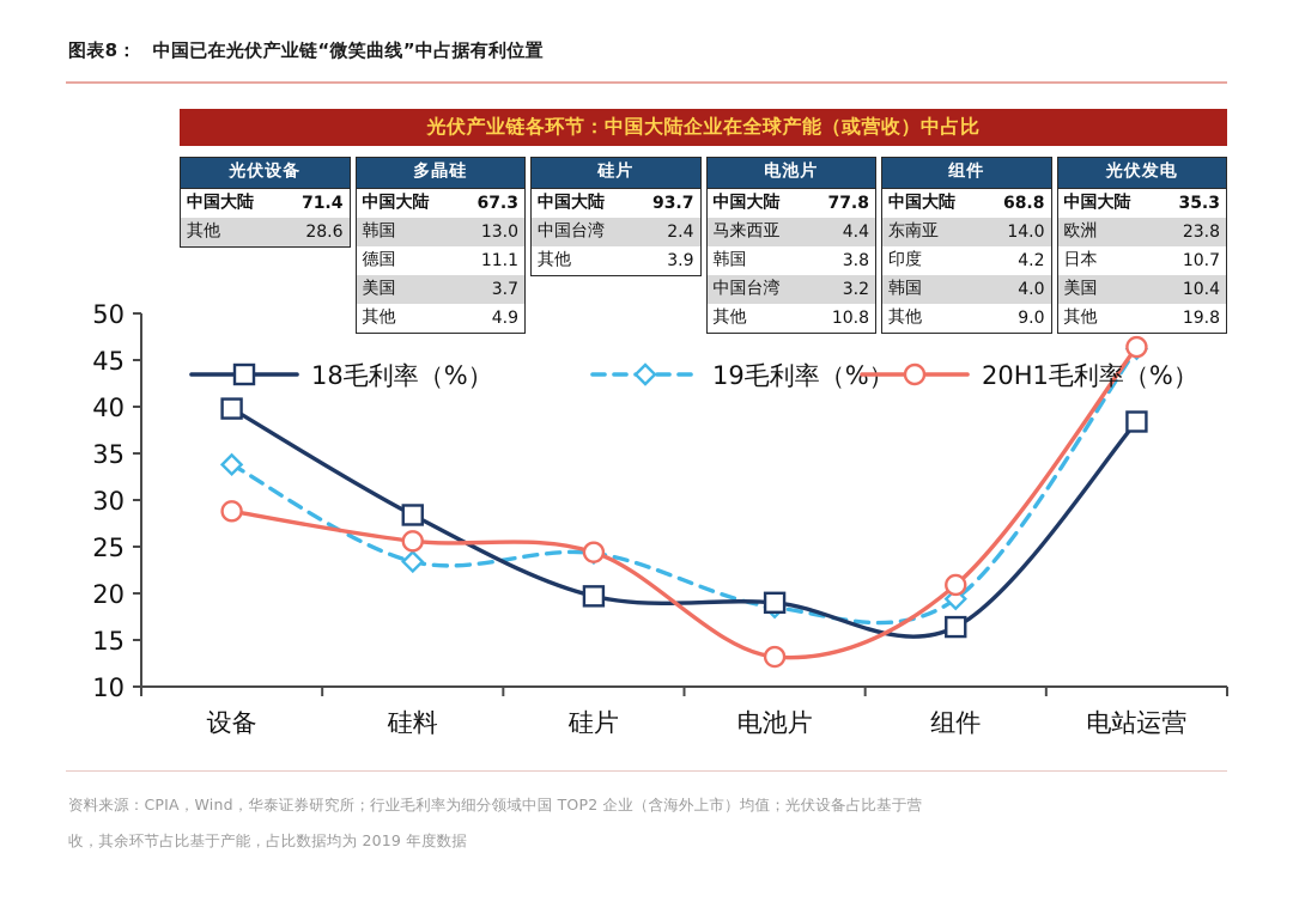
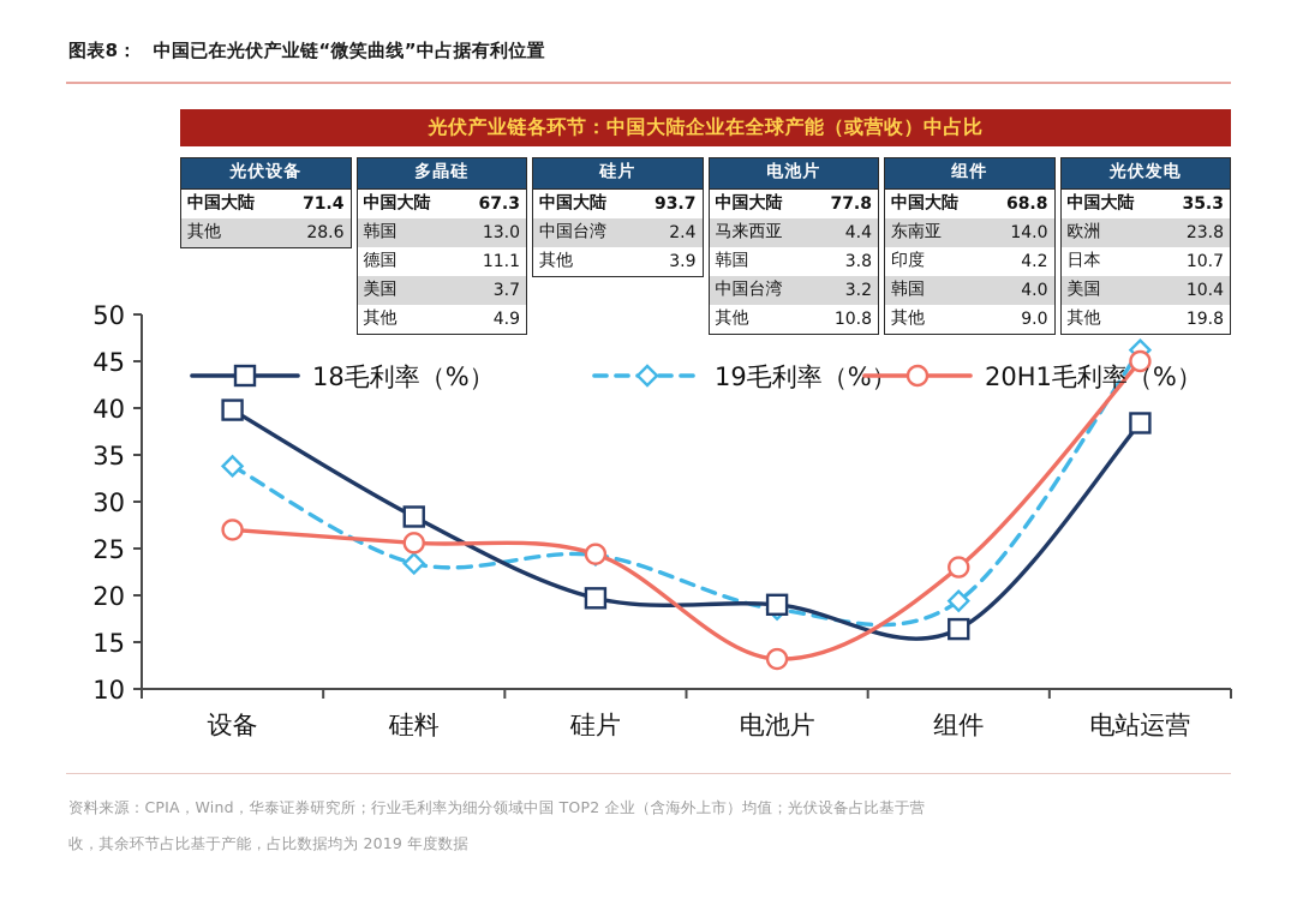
20H1毛利率（%）/设备: 29 -> 27
20H1毛利率（%）/组件: 21 -> 23
20H1毛利率（%）/电站运营: 46 -> 45
